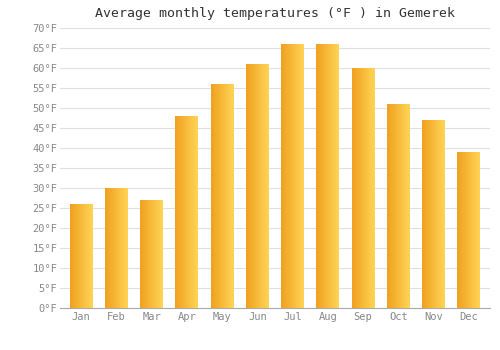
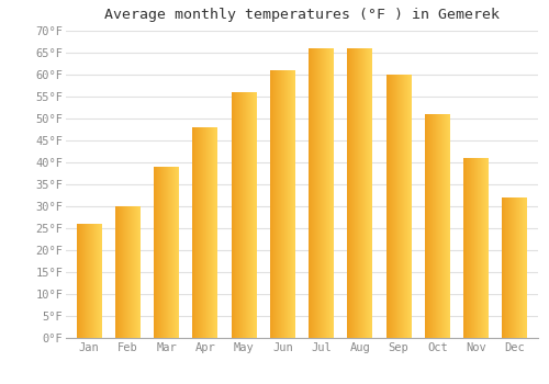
Mar: 27°F -> 39°F
Nov: 47°F -> 41°F
Dec: 39°F -> 32°F
